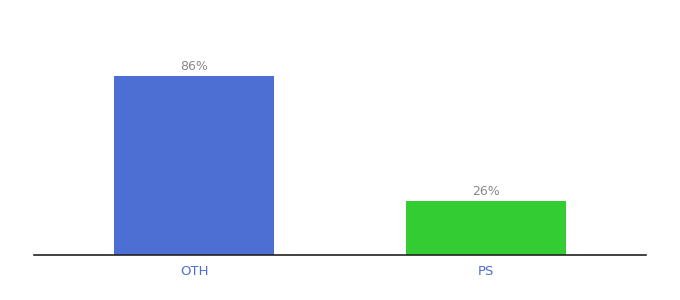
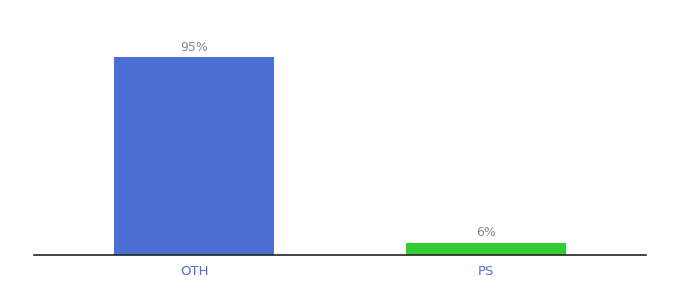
OTH: 86% -> 95%
PS: 26% -> 6%
